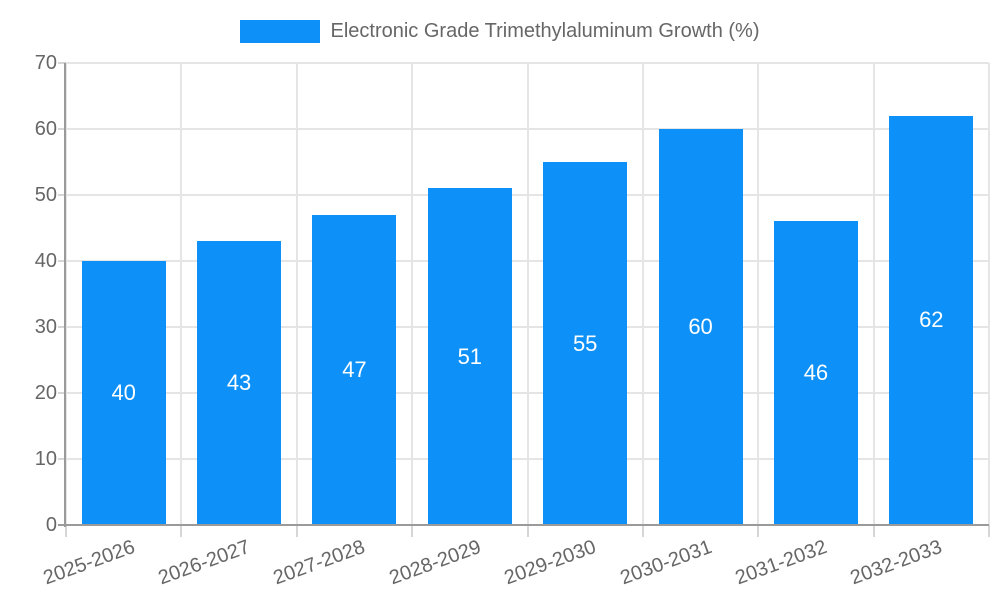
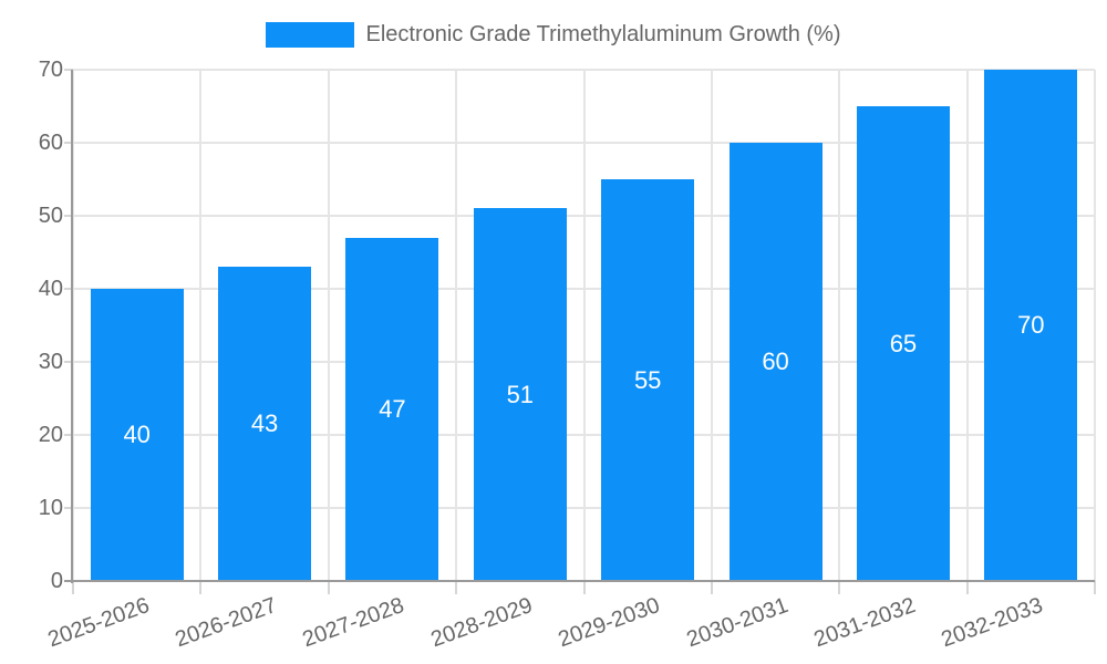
2031-2032: 46 -> 65
2032-2033: 62 -> 70
